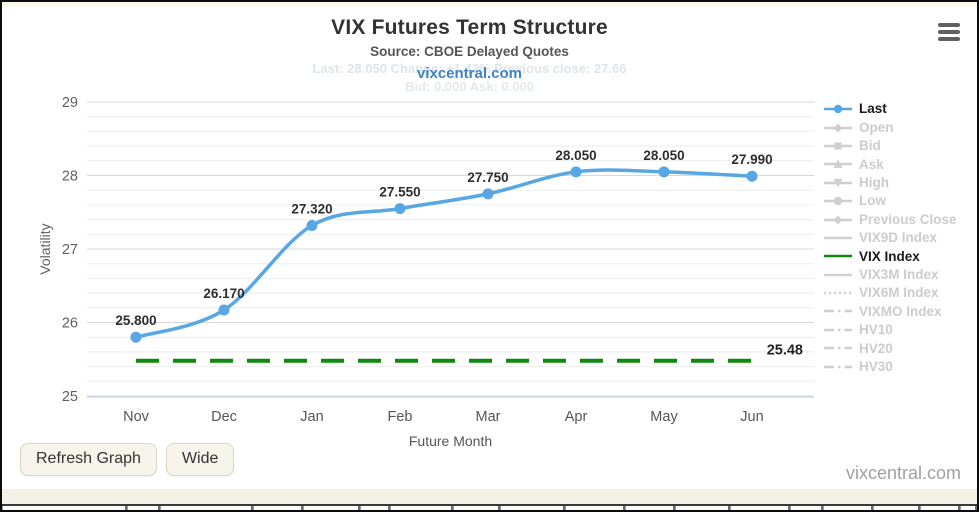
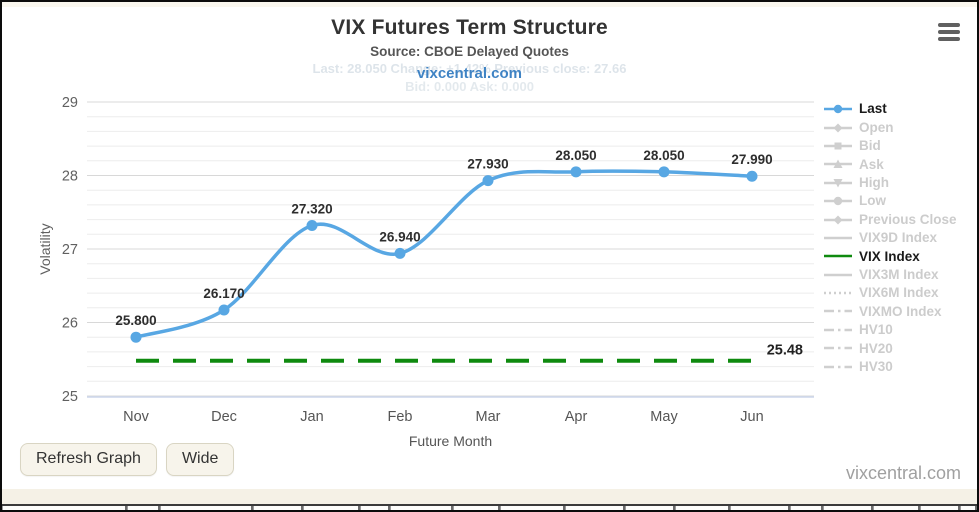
Feb: 27.550 -> 26.940
Mar: 27.750 -> 27.930
